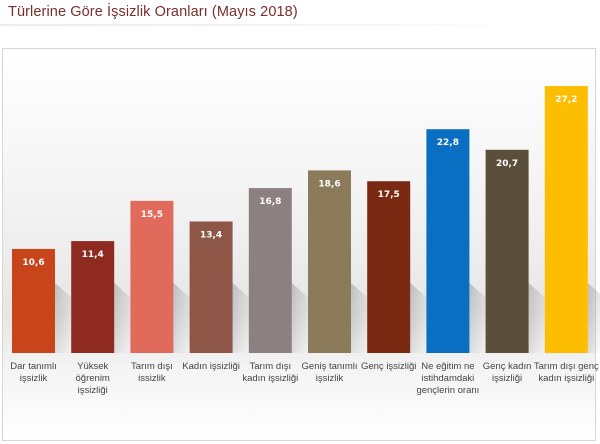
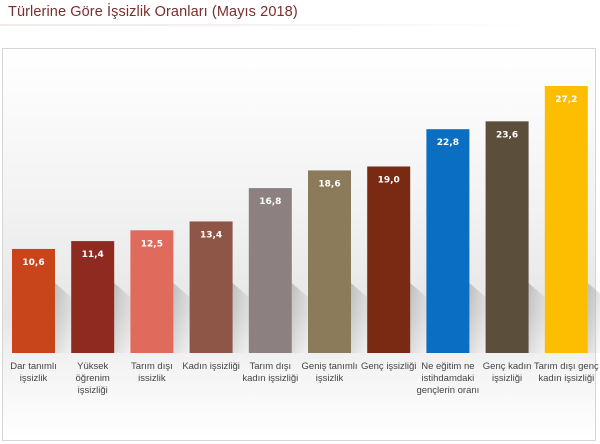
Tarım dışı issizlik: 15,5 -> 12,5
Genç işsizliği: 17,5 -> 19,0
Genç kadın işsizliği: 20,7 -> 23,6
